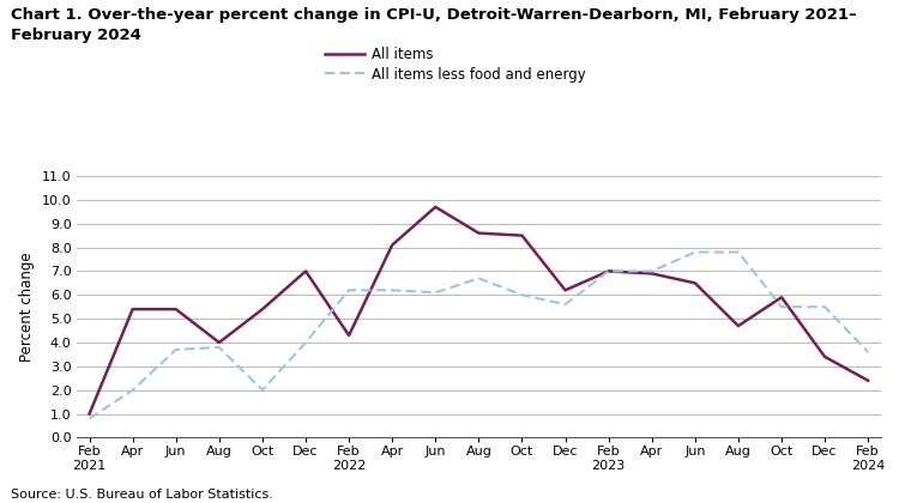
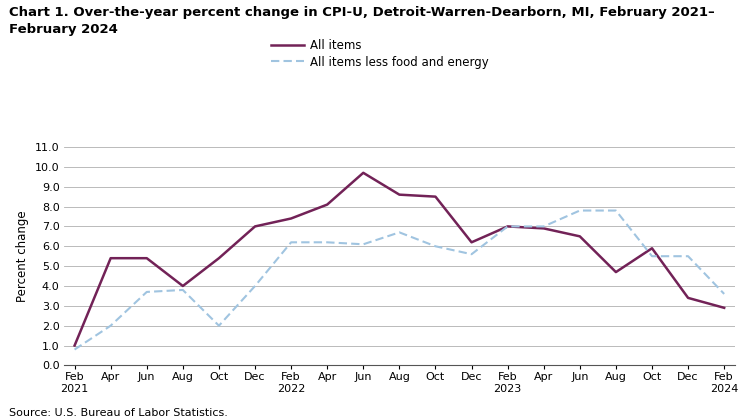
All items/Feb 2022: 4.3 -> 7.4
All items/Feb 2024: 2.4 -> 2.9
